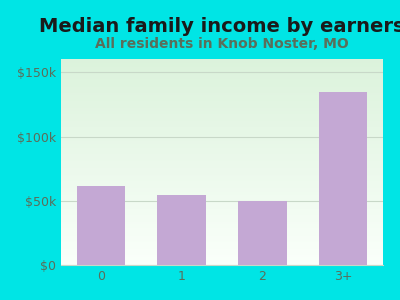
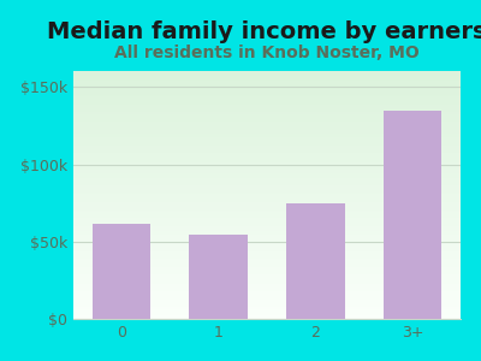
2: $50k -> $75k
